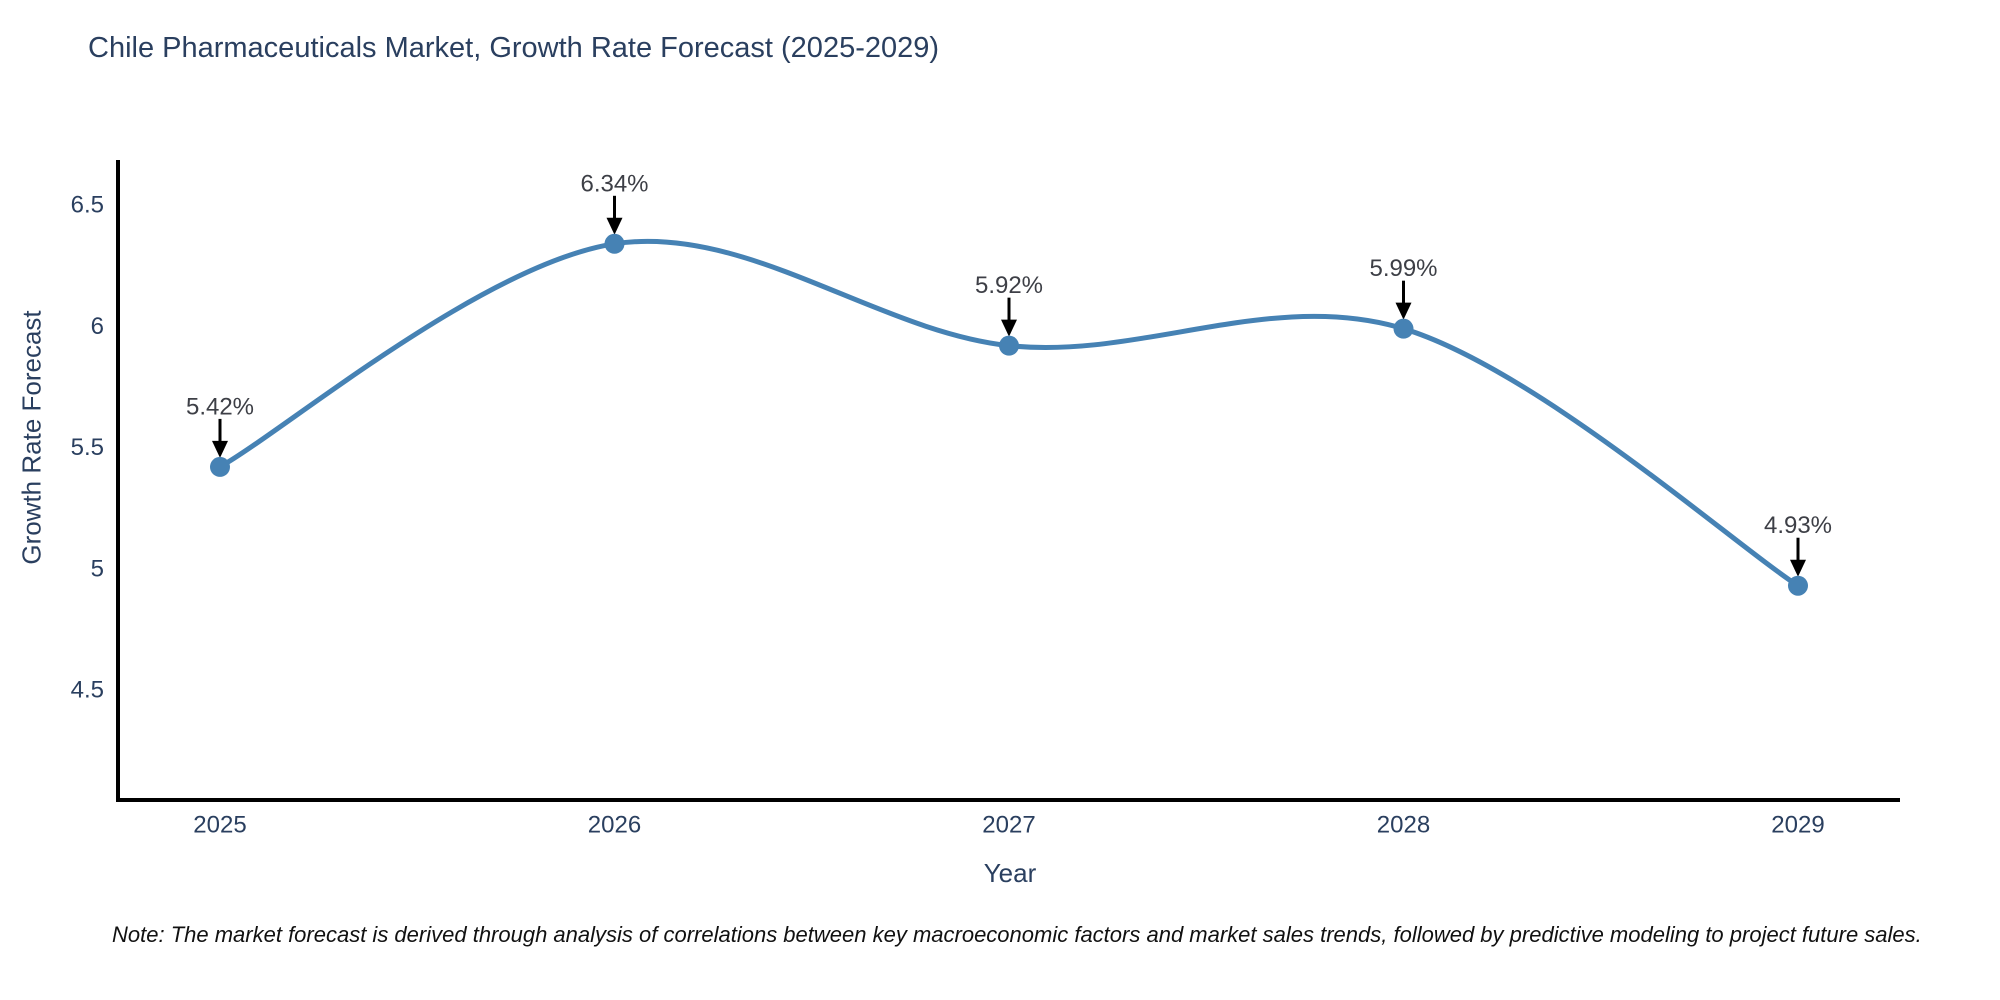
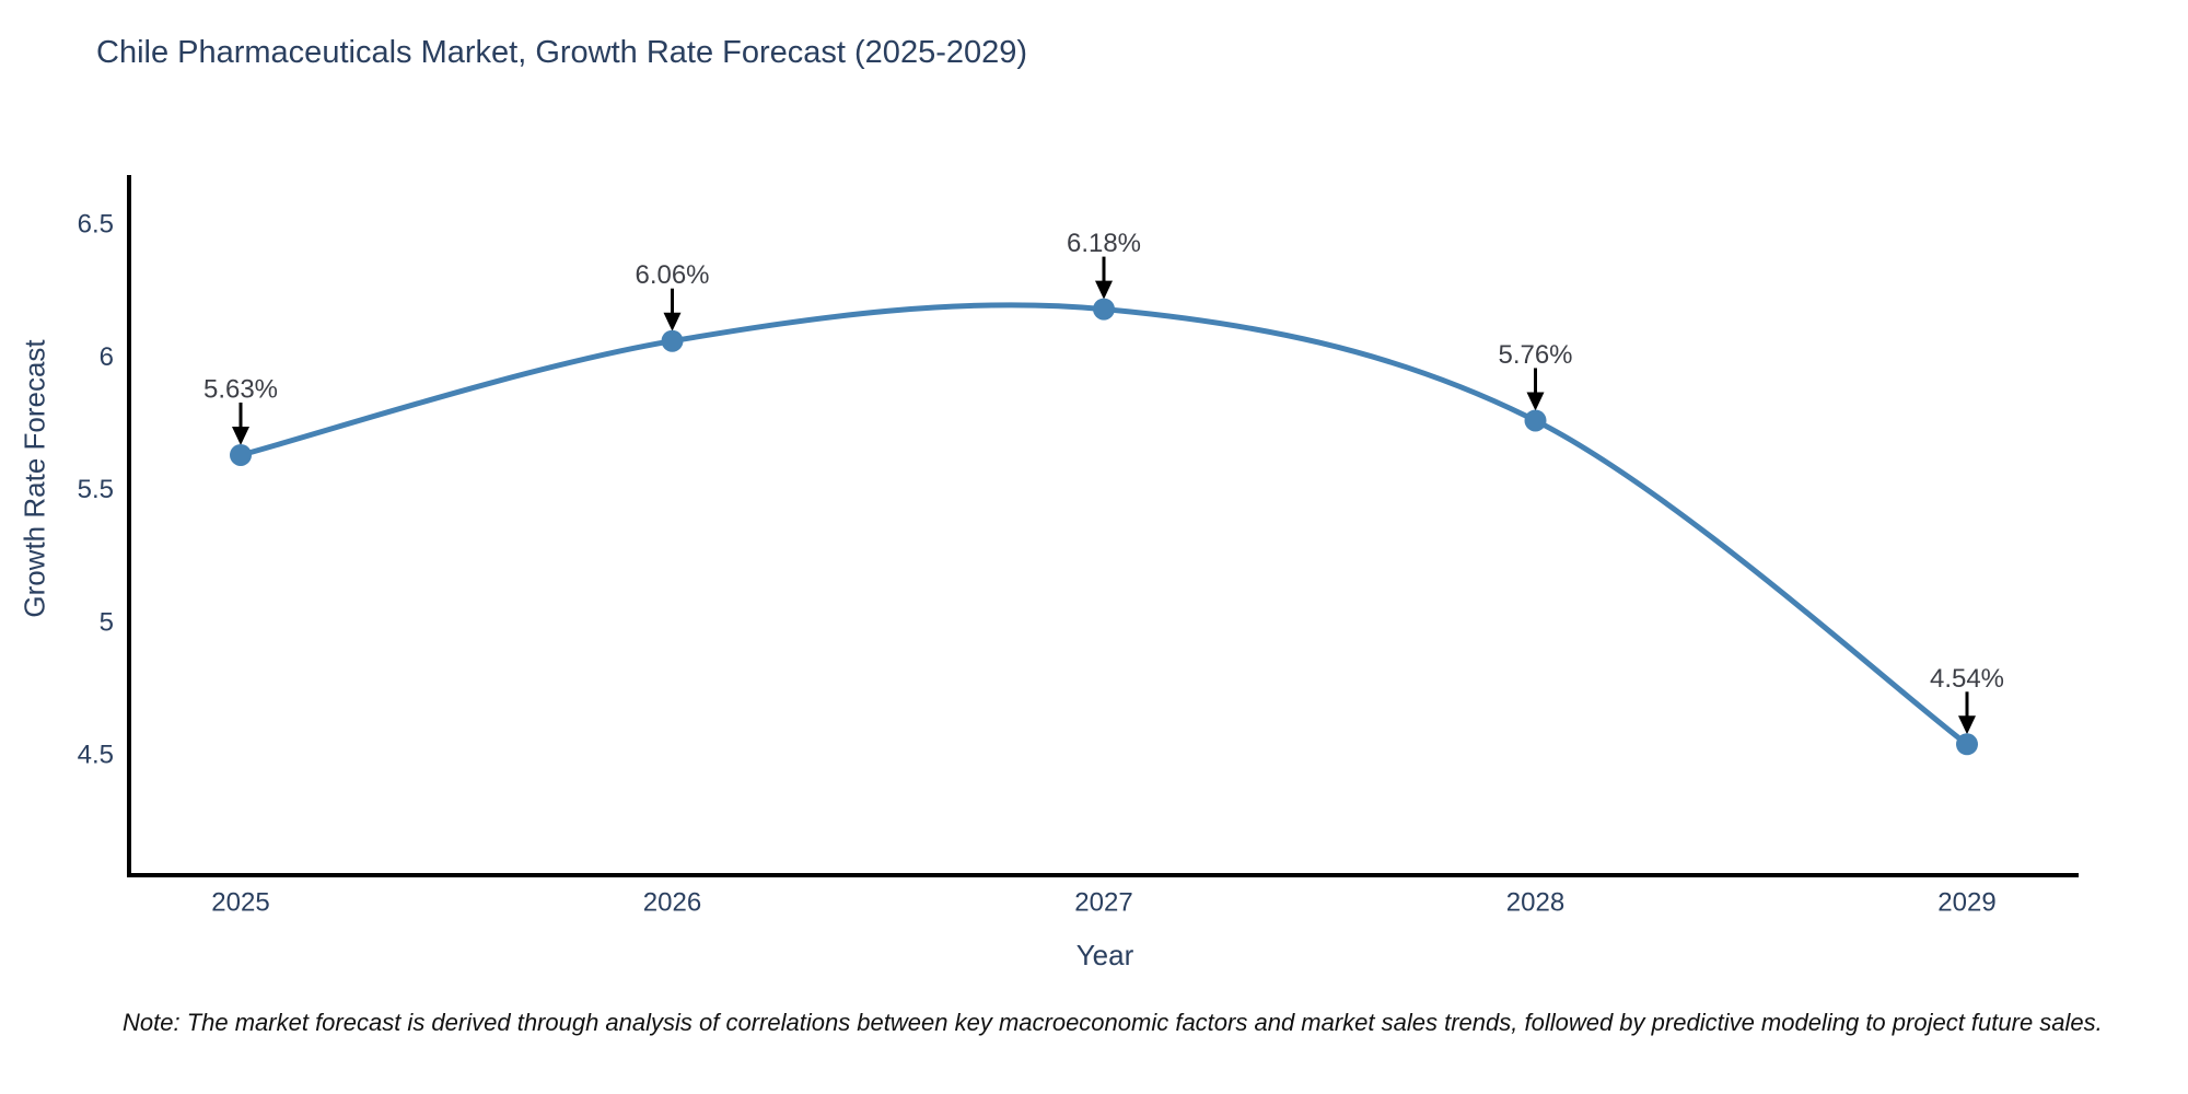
2025: 5.42% -> 5.63%
2026: 6.34% -> 6.06%
2027: 5.92% -> 6.18%
2028: 5.99% -> 5.76%
2029: 4.93% -> 4.54%
